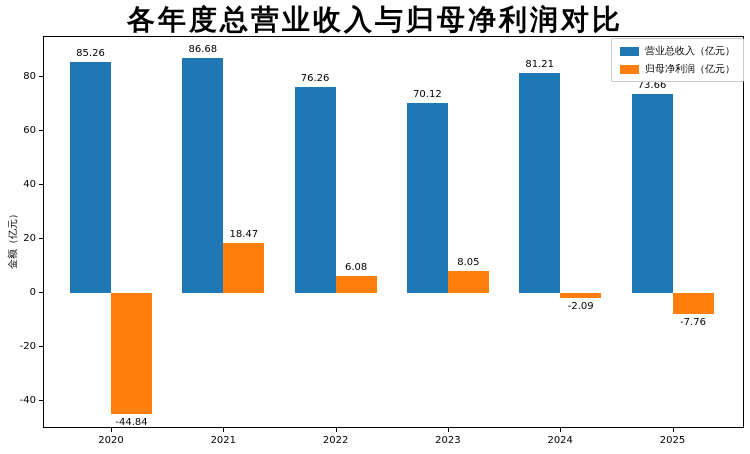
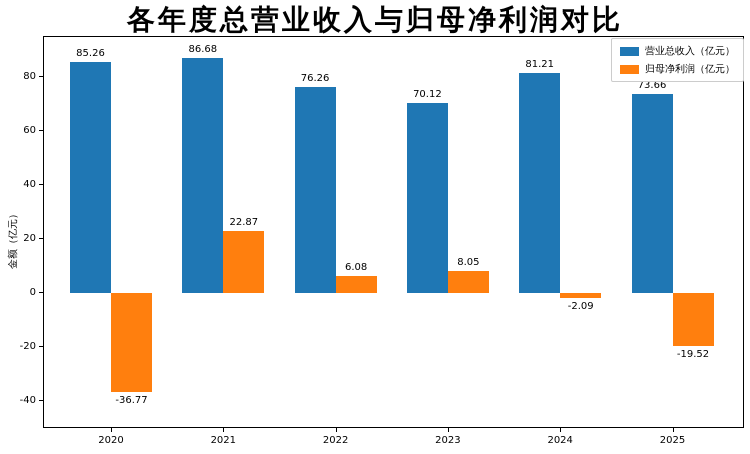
归母净利润（亿元）/2020: -44.84 -> -36.77
归母净利润（亿元）/2021: 18.47 -> 22.87
归母净利润（亿元）/2025: -7.76 -> -19.52
